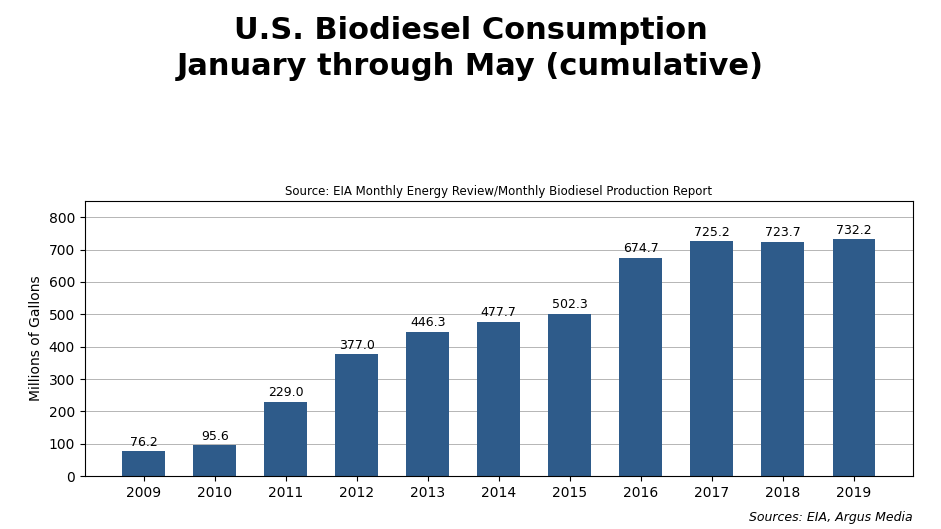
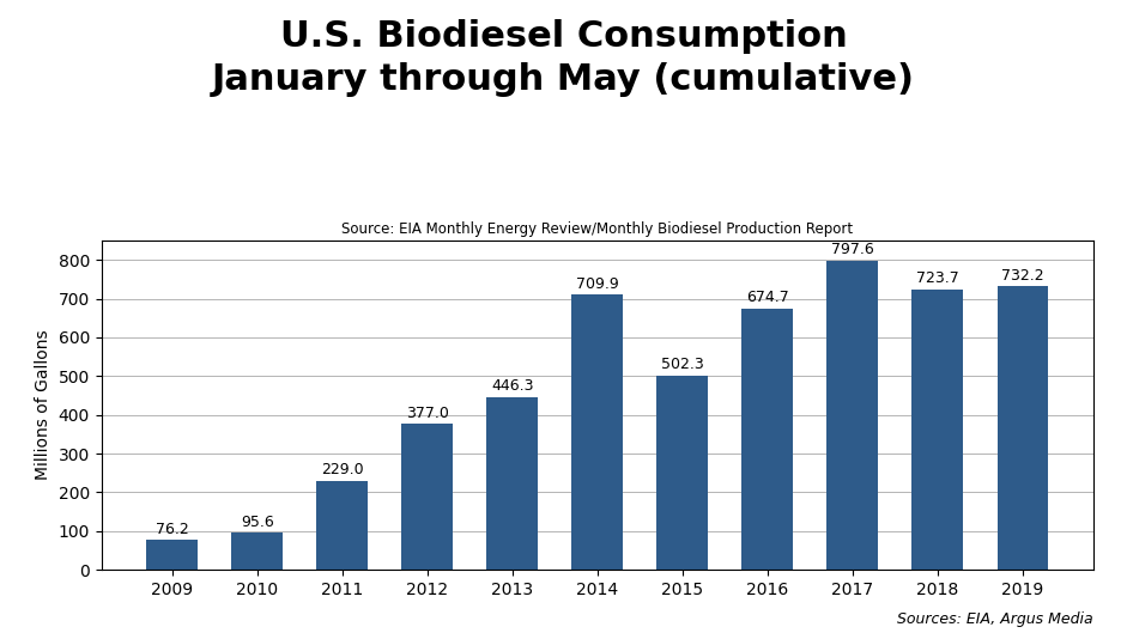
2014: 477.7 -> 709.9
2017: 725.2 -> 797.6
